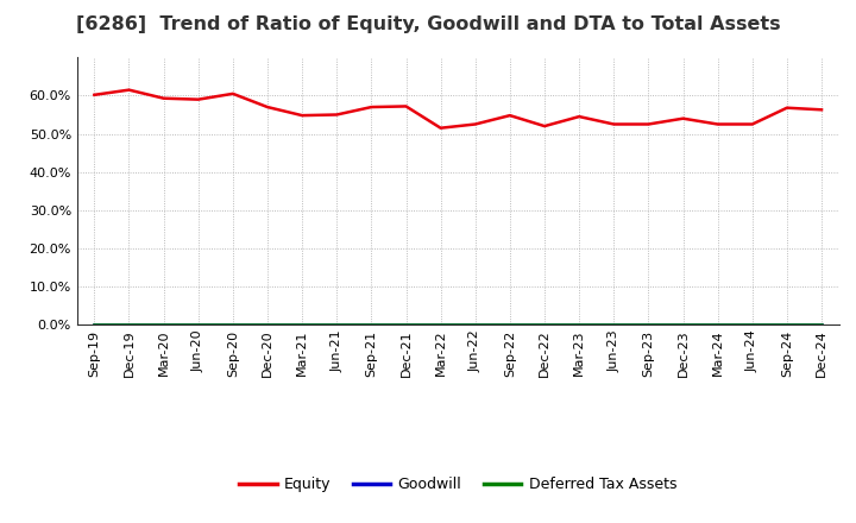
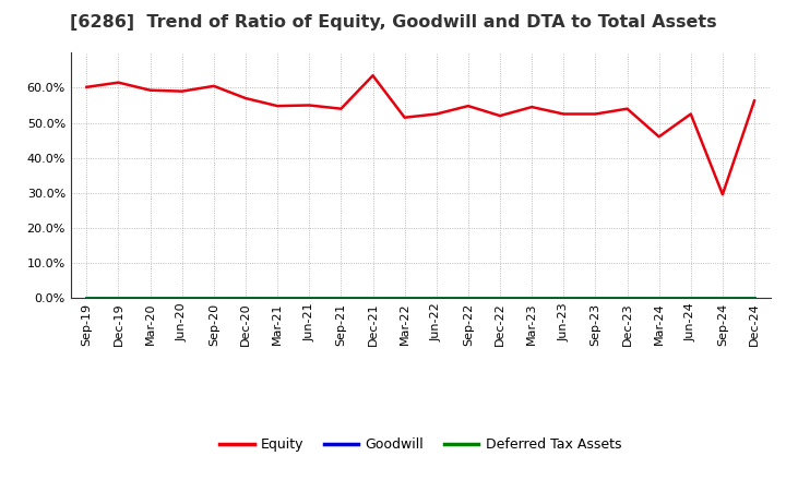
Equity/Sep-21: 57.0% -> 54.0%
Equity/Dec-21: 57.2% -> 63.5%
Equity/Mar-24: 52.5% -> 46.0%
Equity/Sep-24: 56.8% -> 29.5%
